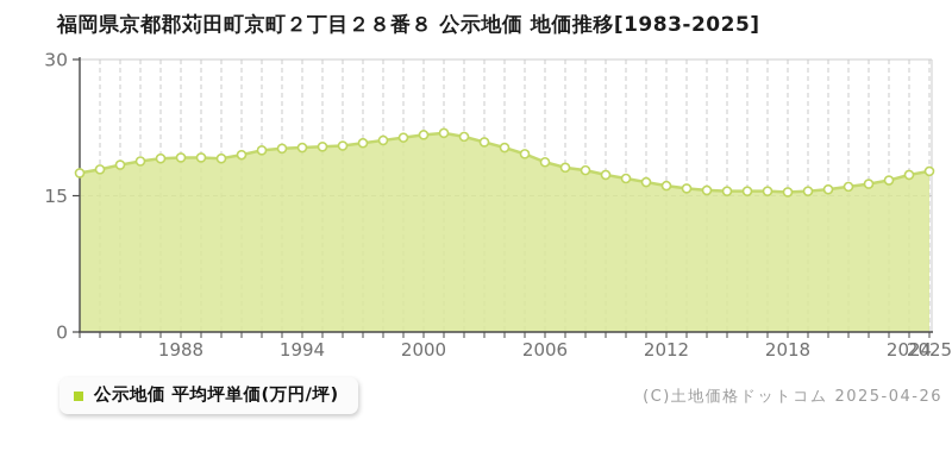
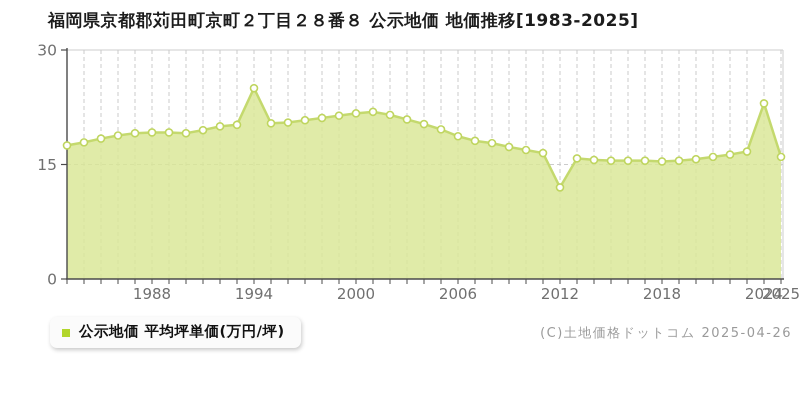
1994: 20 -> 25
2012: 16 -> 12
2024: 17 -> 23
2025: 18 -> 16
